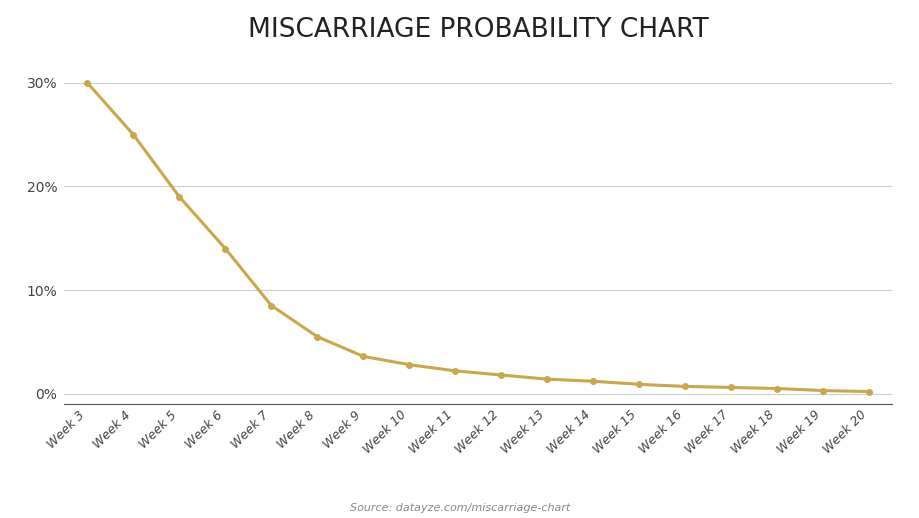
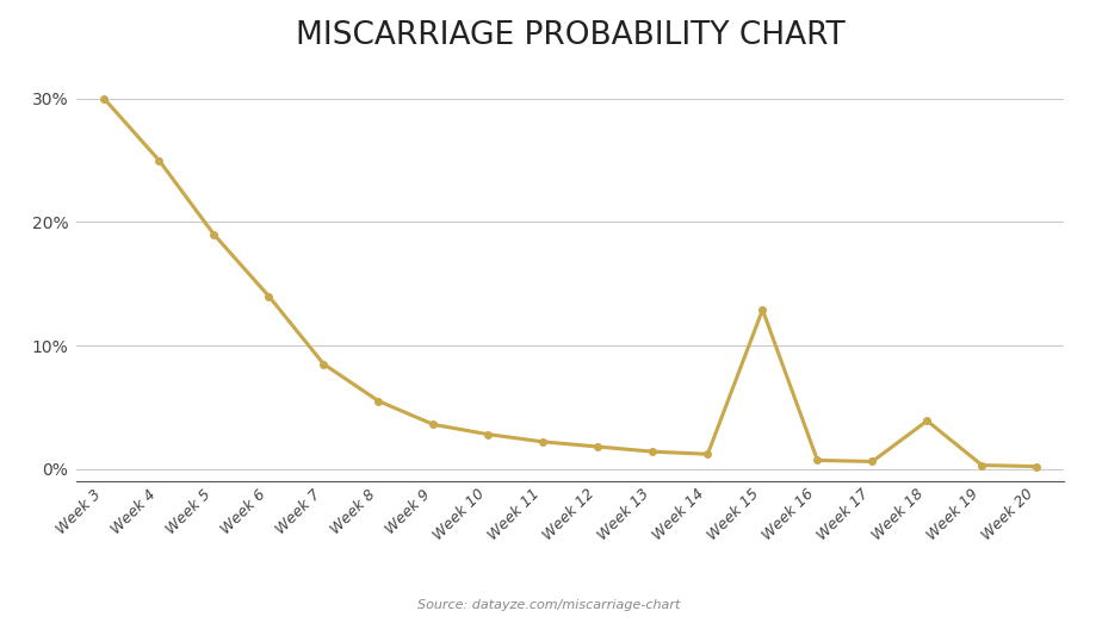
Week 15: 0.9% -> 12.9%
Week 18: 0.5% -> 3.9%
